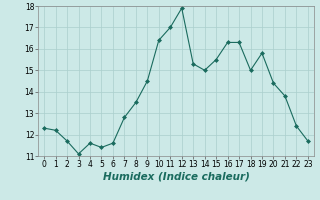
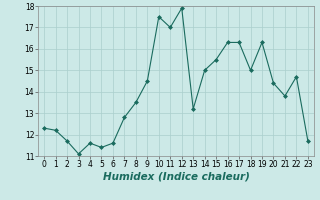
10: 16.4 -> 17.5
13: 15.3 -> 13.2
19: 15.8 -> 16.3
22: 12.4 -> 14.7
